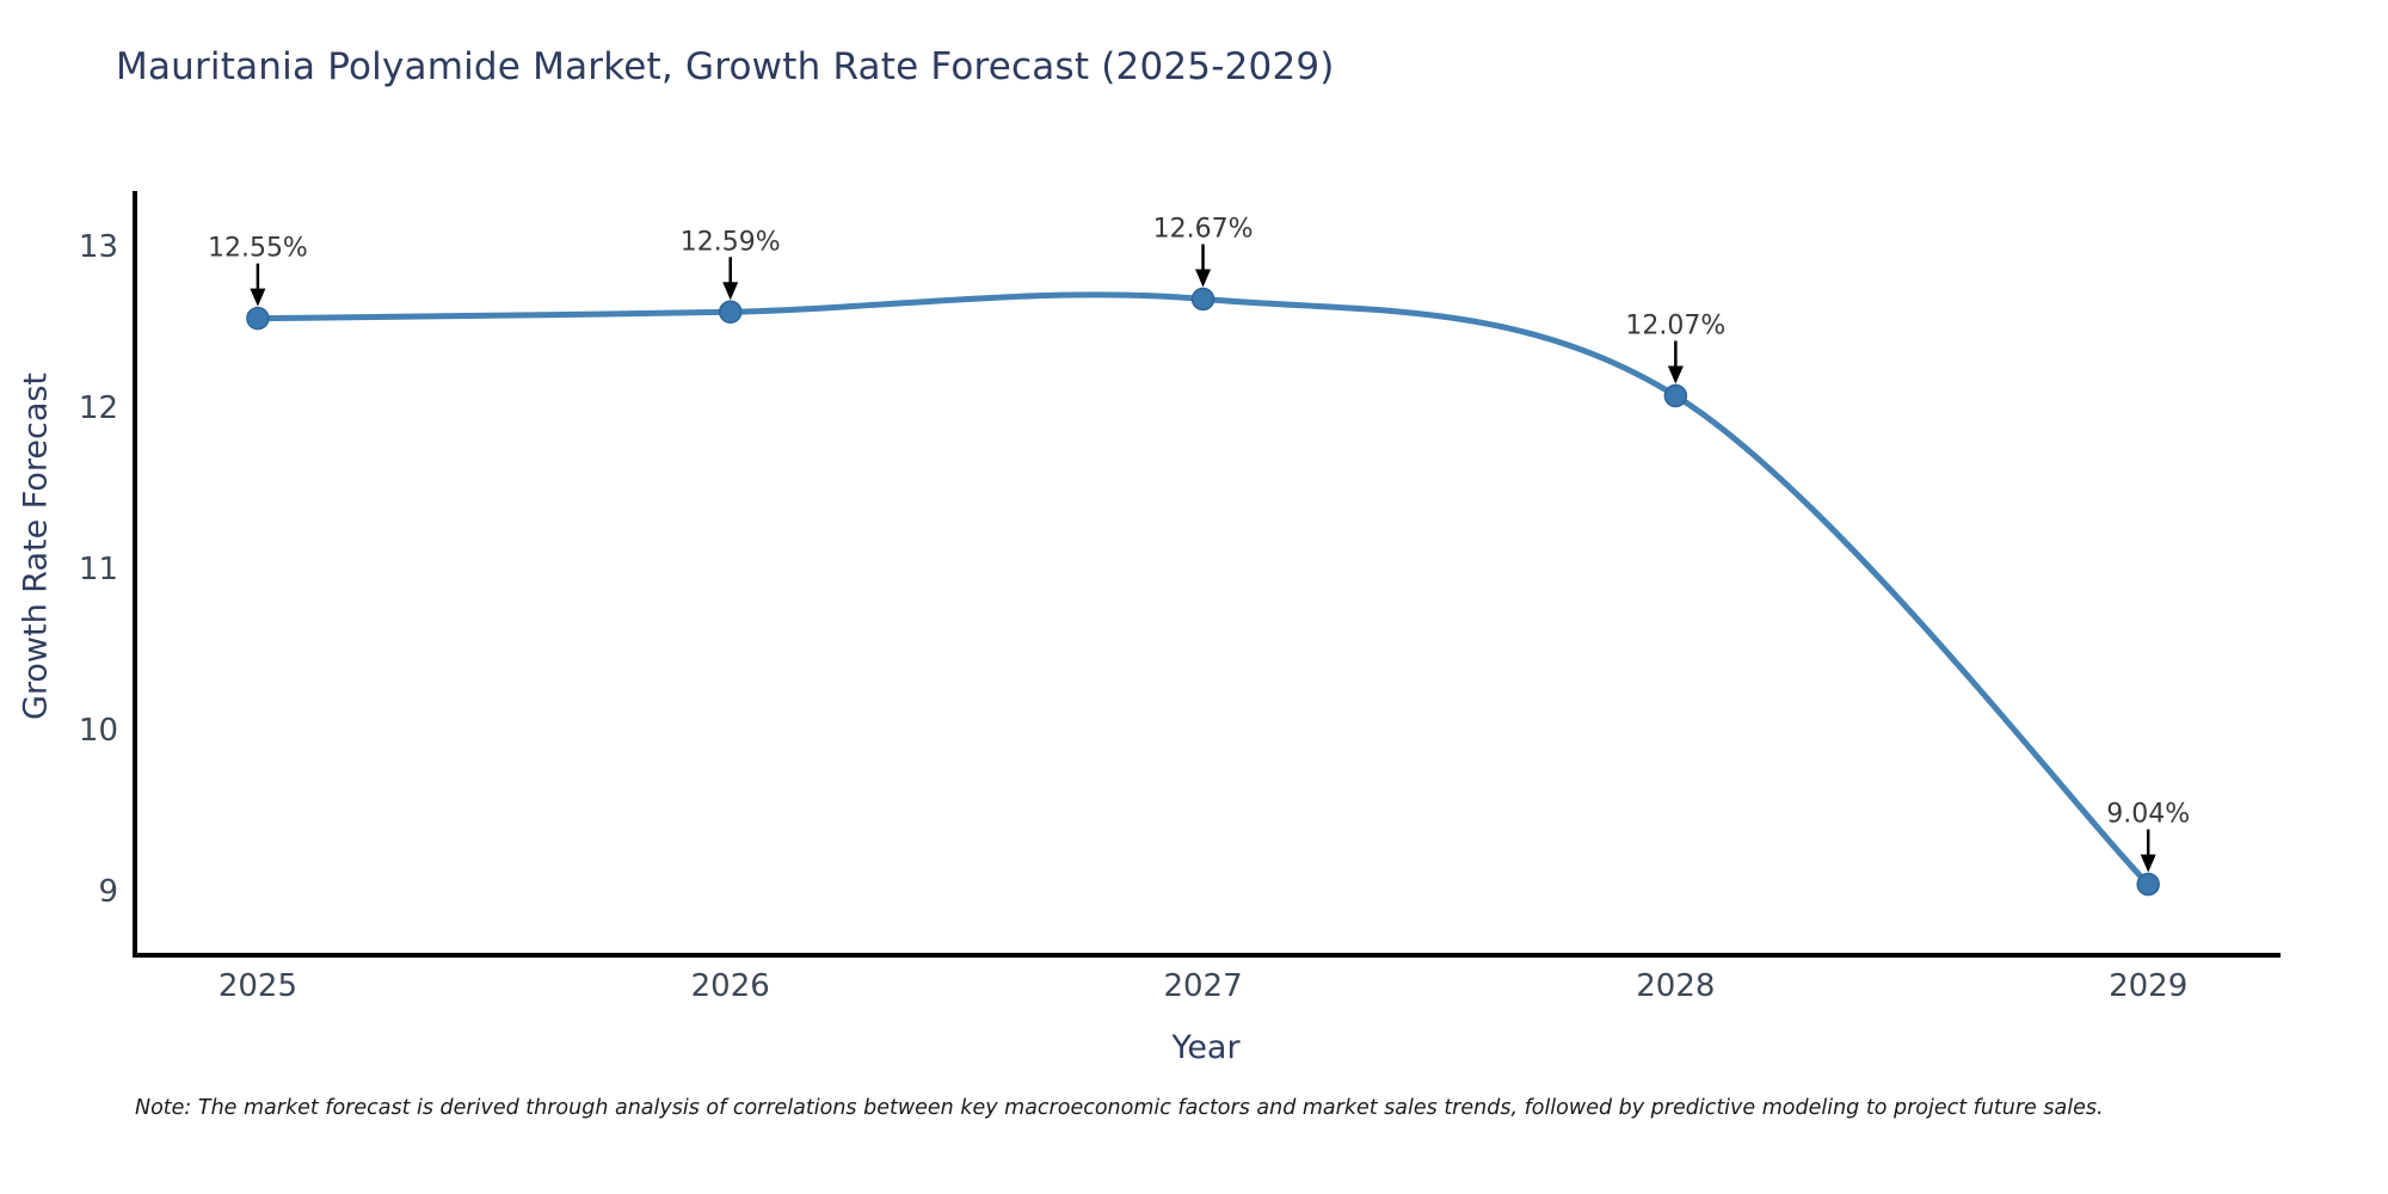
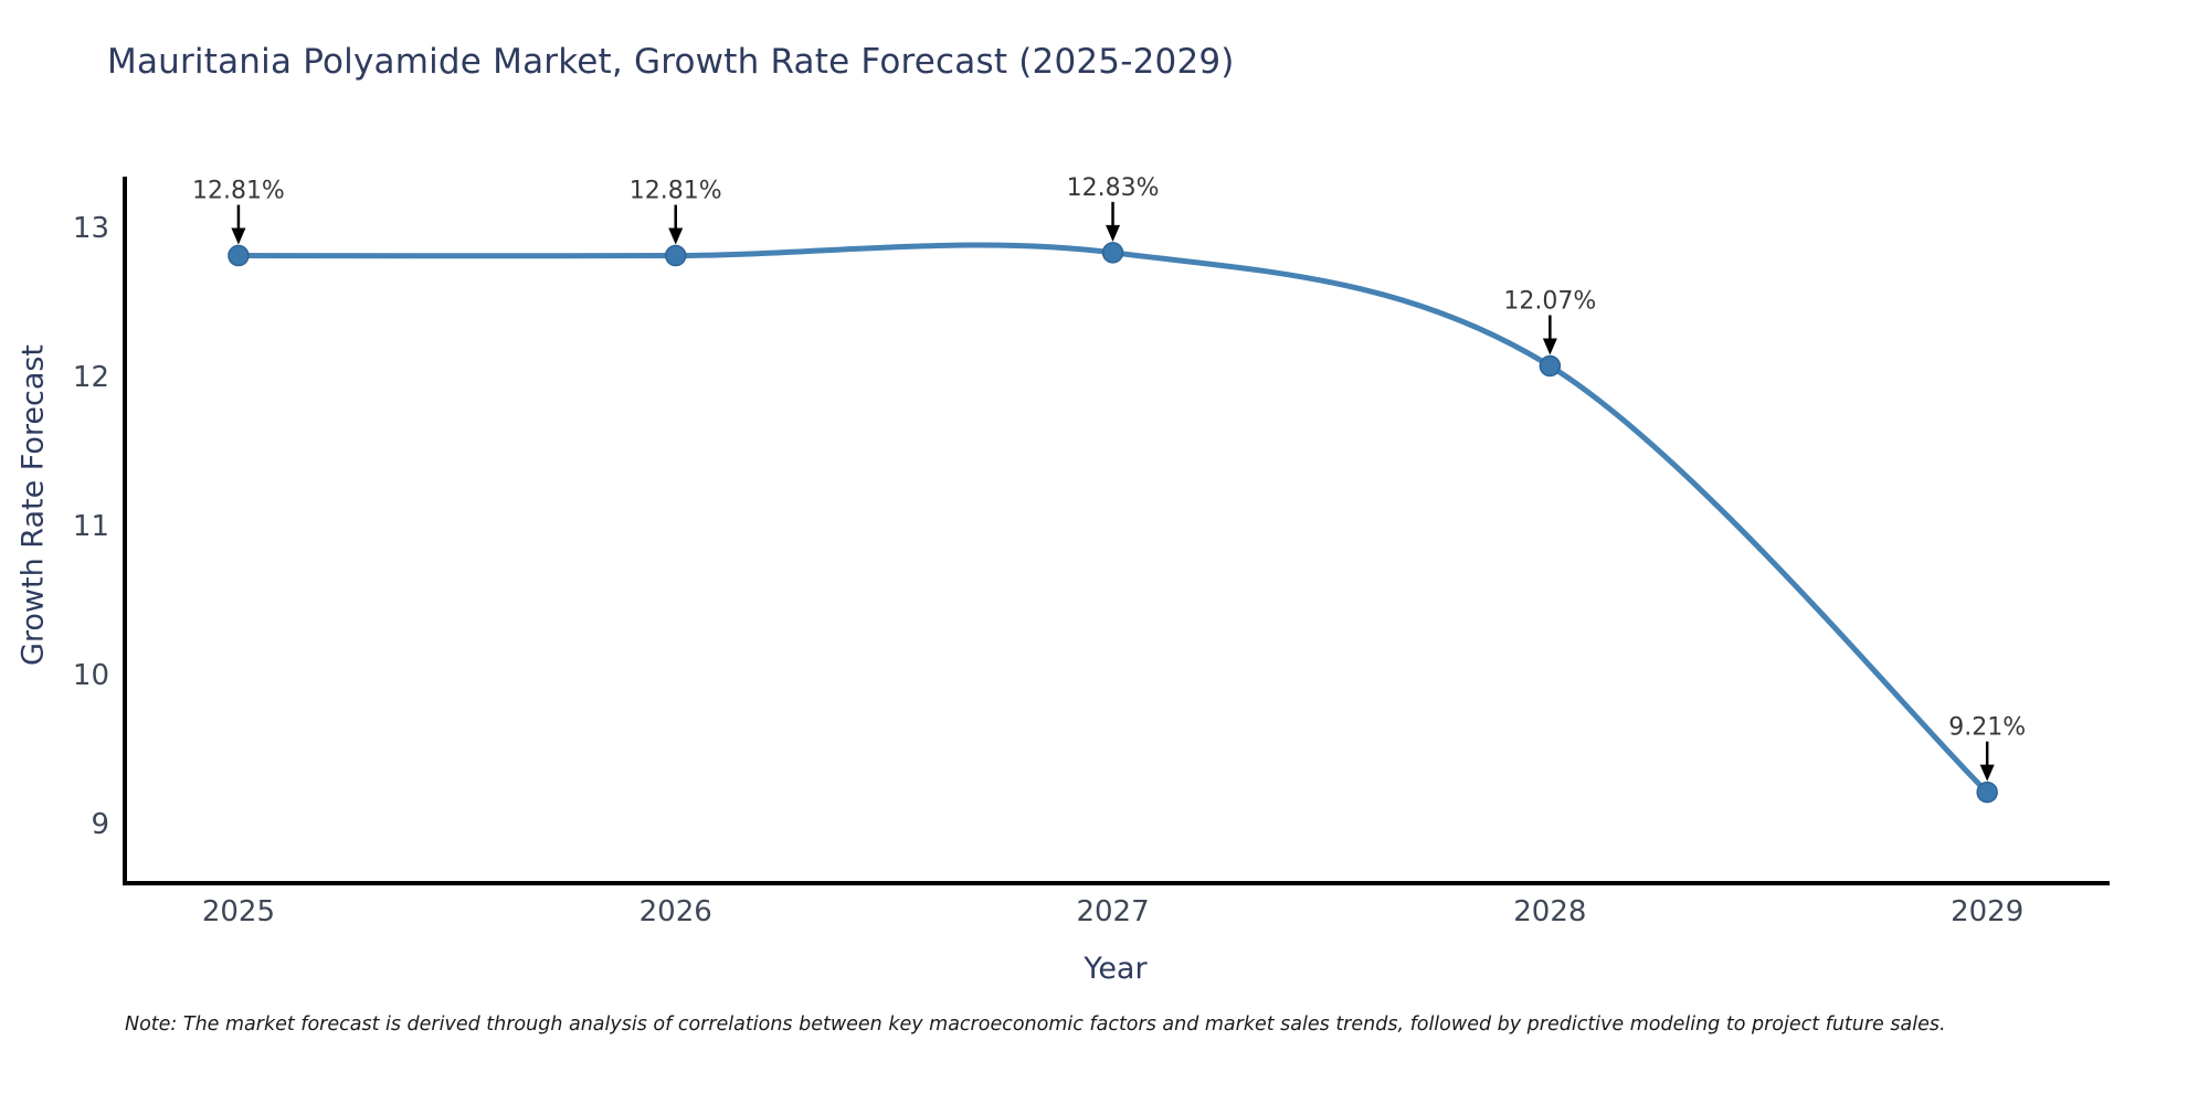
2025: 12.55% -> 12.81%
2026: 12.59% -> 12.81%
2027: 12.67% -> 12.83%
2029: 9.04% -> 9.21%
